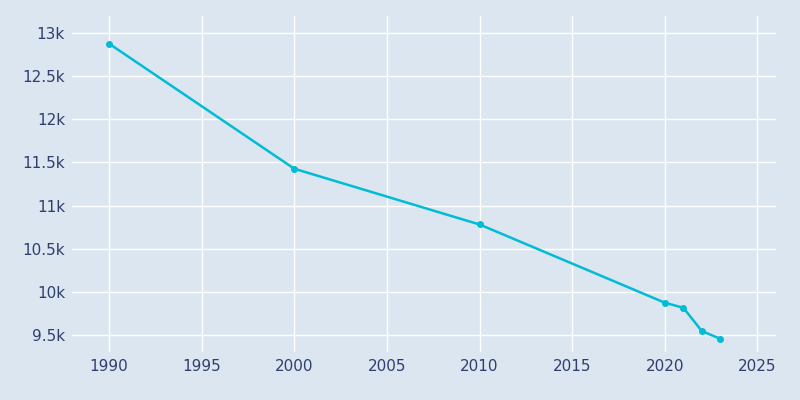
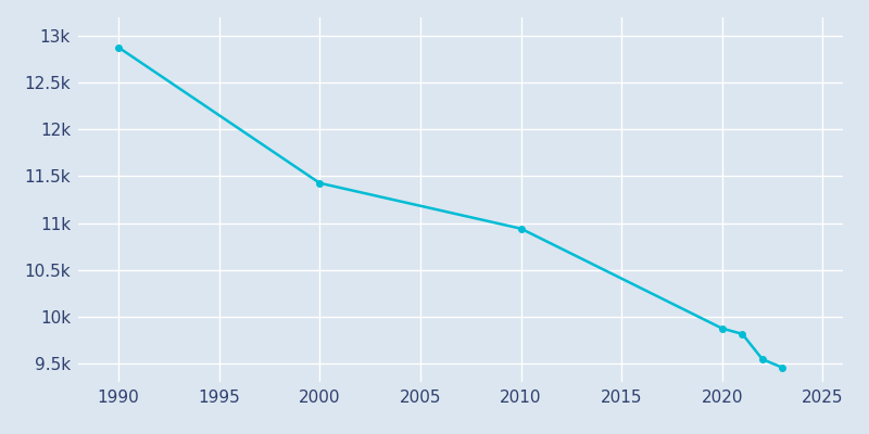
2010: 10.78k -> 10.94k
